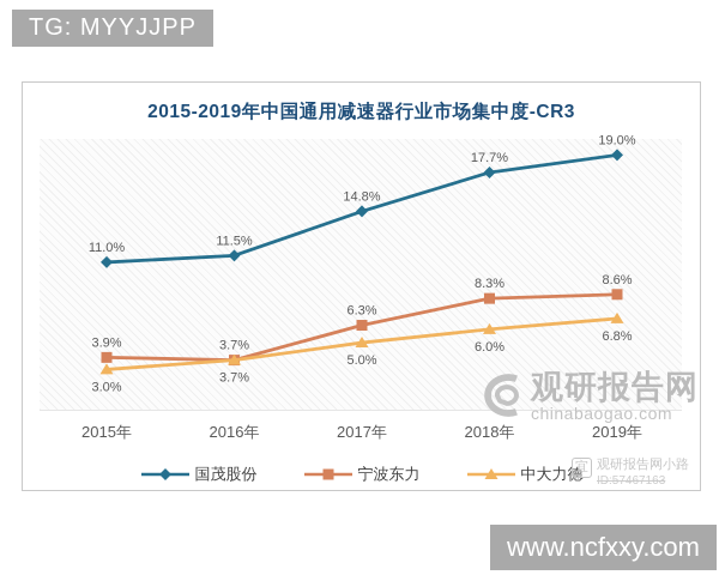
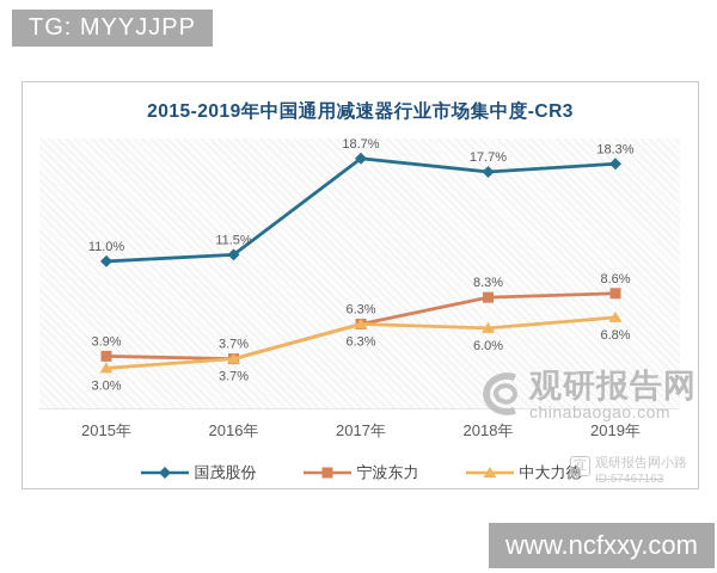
国茂股份/2017年: 14.8% -> 18.7%
中大力德/2017年: 5.0% -> 6.3%
国茂股份/2019年: 19.0% -> 18.3%
